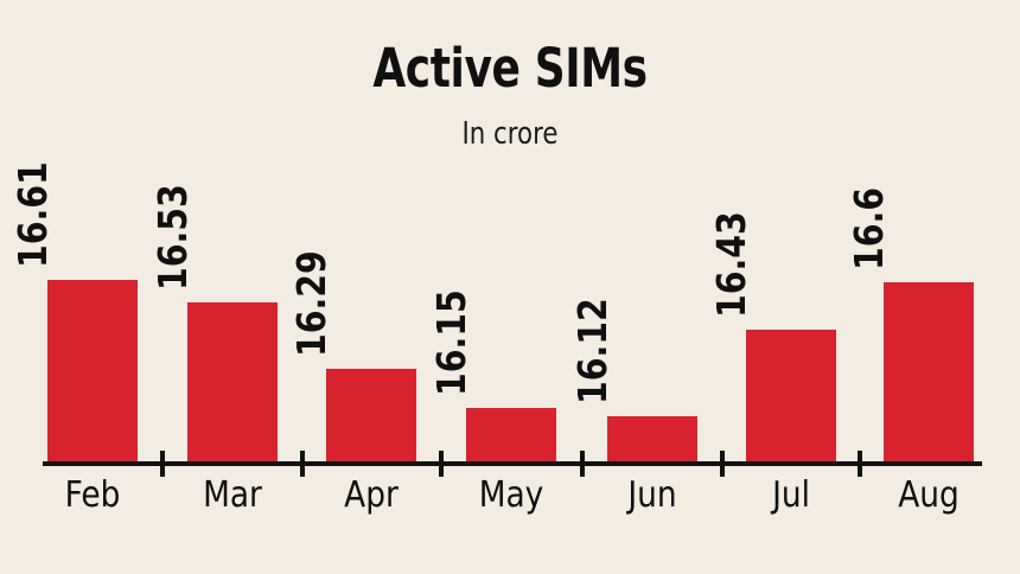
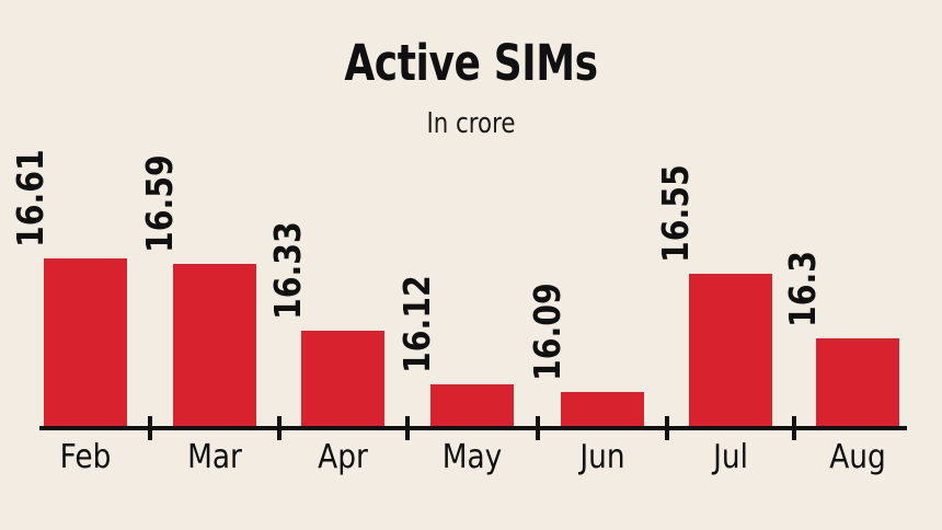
Mar: 16.53 -> 16.59
Apr: 16.29 -> 16.33
May: 16.15 -> 16.12
Jun: 16.12 -> 16.09
Jul: 16.43 -> 16.55
Aug: 16.6 -> 16.3
